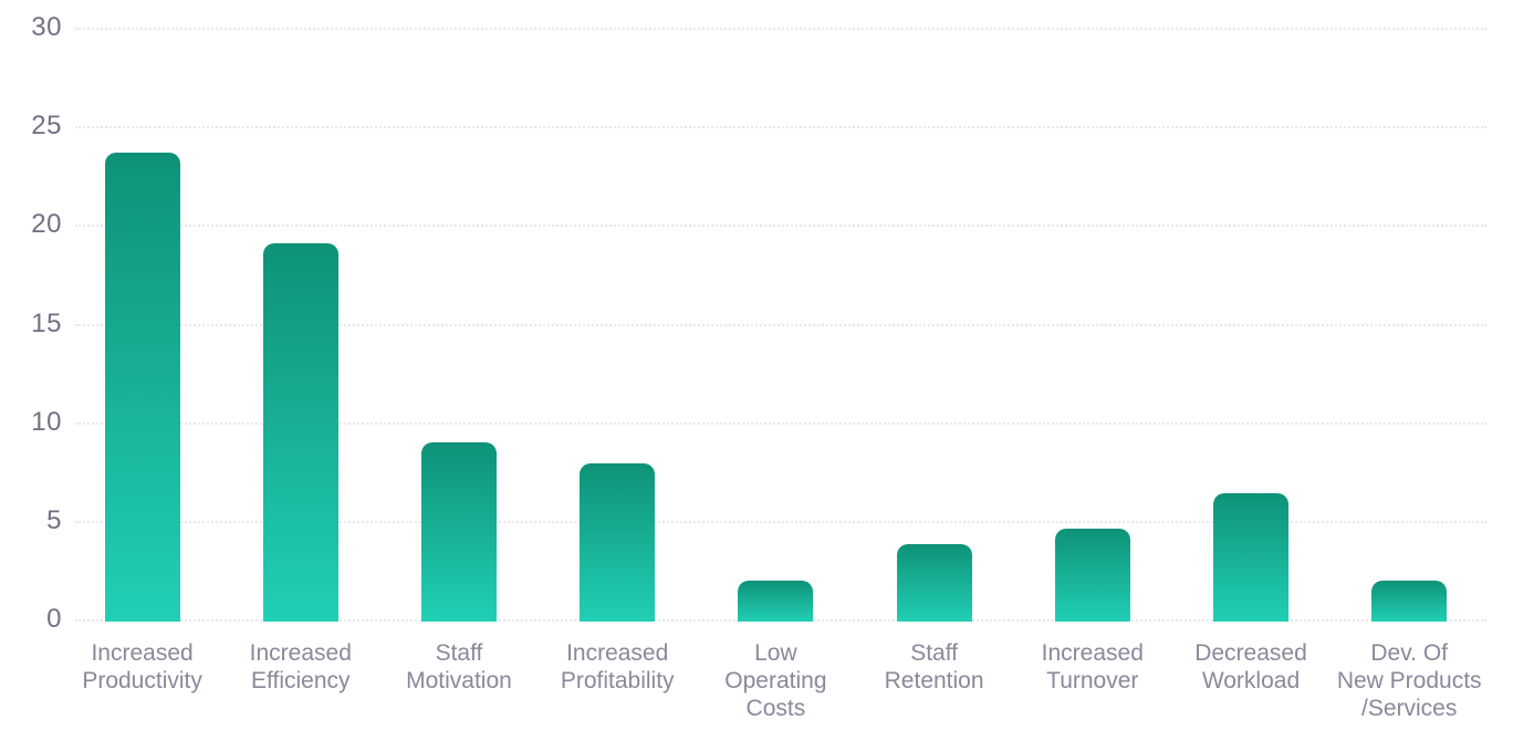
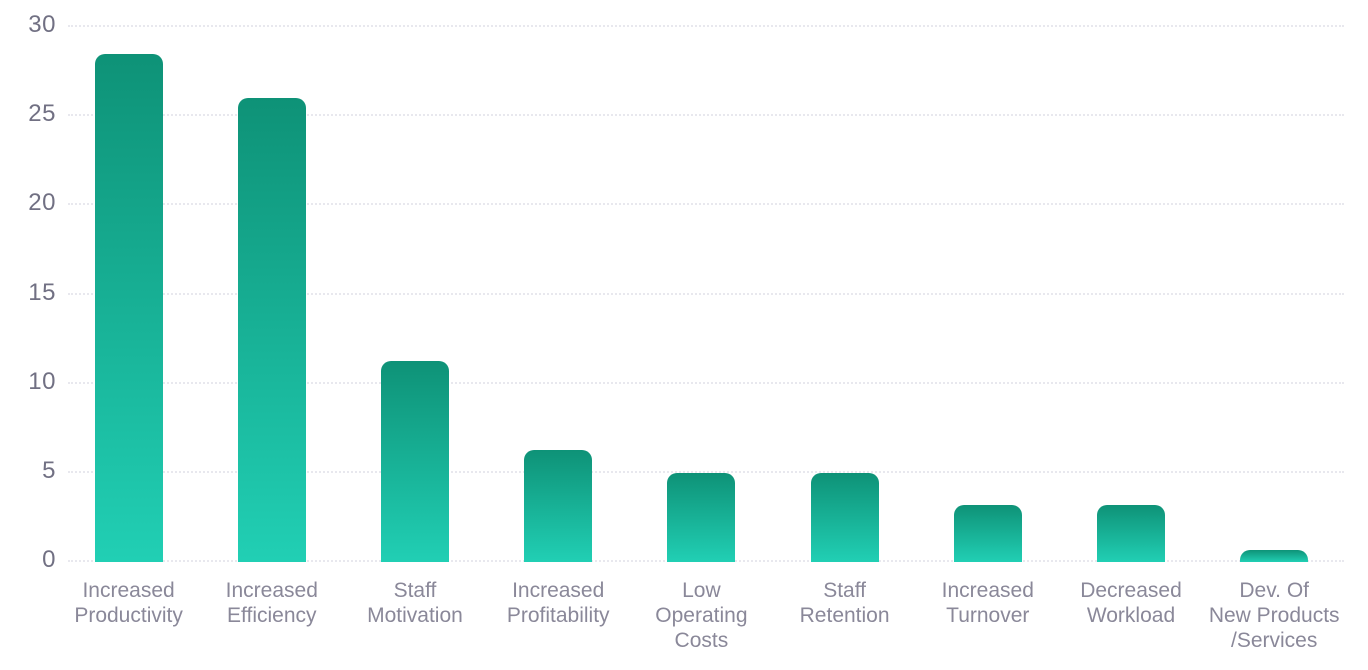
Increased Productivity: 23.8 -> 28.5
Increased Efficiency: 19.2 -> 26.0
Staff Motivation: 9.1 -> 11.3
Increased Profitability: 8.0 -> 6.3
Low Operating Costs: 2.1 -> 5.0
Staff Retention: 3.9 -> 5.0
Increased Turnover: 4.7 -> 3.2
Decreased Workload: 6.5 -> 3.2
Dev. Of New Products /Services: 2.1 -> 0.7
